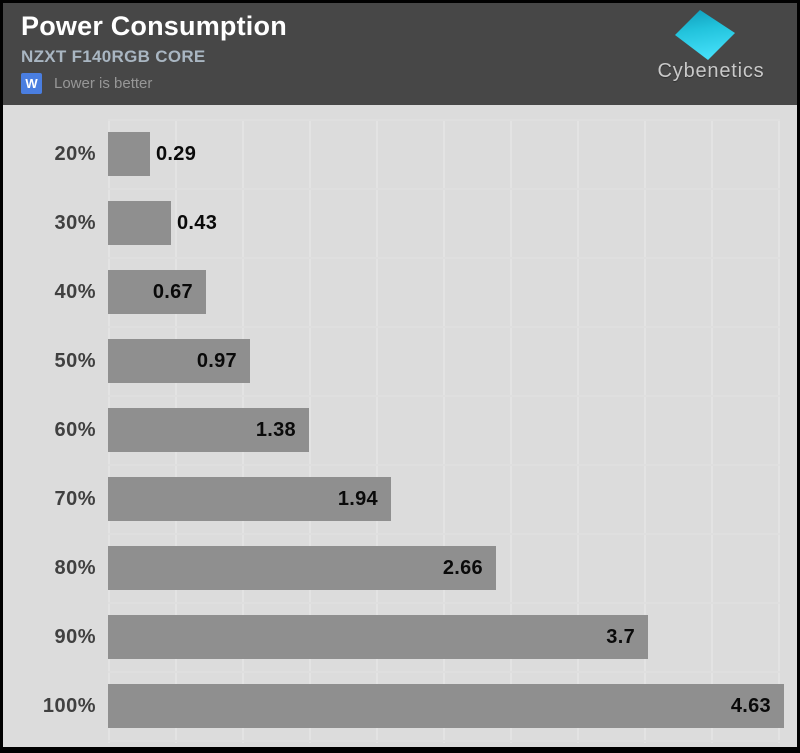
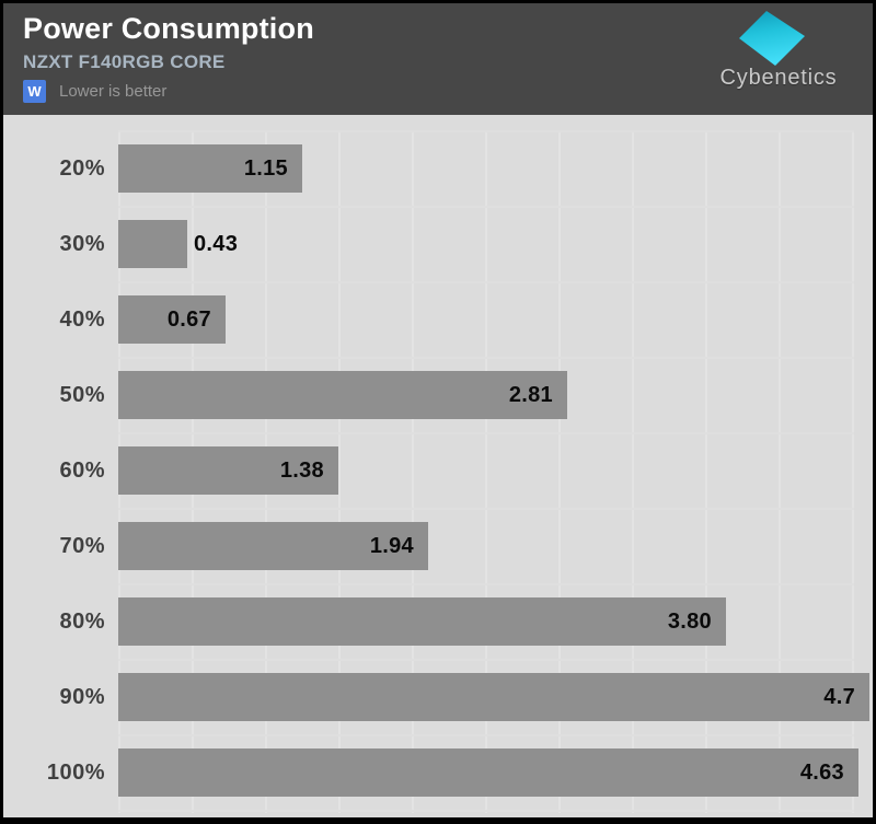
20%: 0.29 -> 1.15
50%: 0.97 -> 2.81
80%: 2.66 -> 3.80
90%: 3.7 -> 4.7
